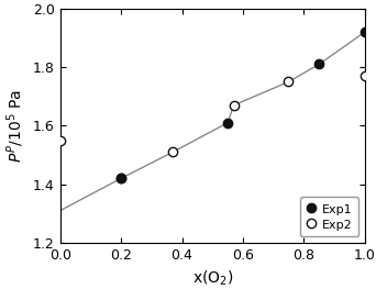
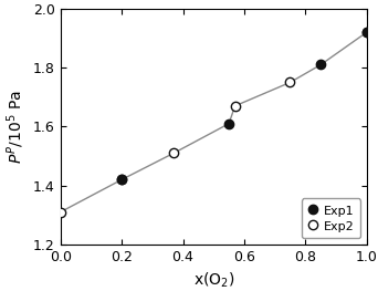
Exp2/0.0: 1.55 -> 1.31
Exp2/1.0: 1.77 -> 1.92
